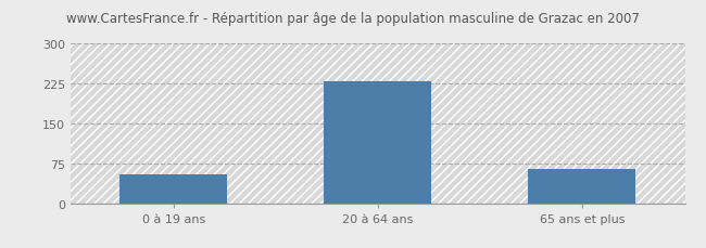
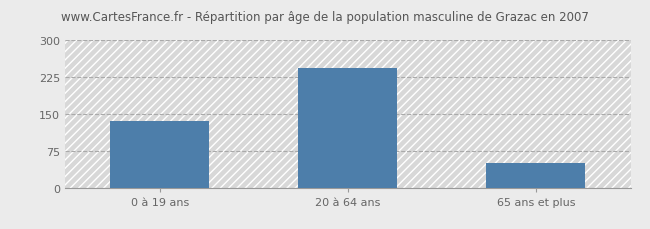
0 à 19 ans: 55 -> 135
20 à 64 ans: 230 -> 243
65 ans et plus: 65 -> 50
